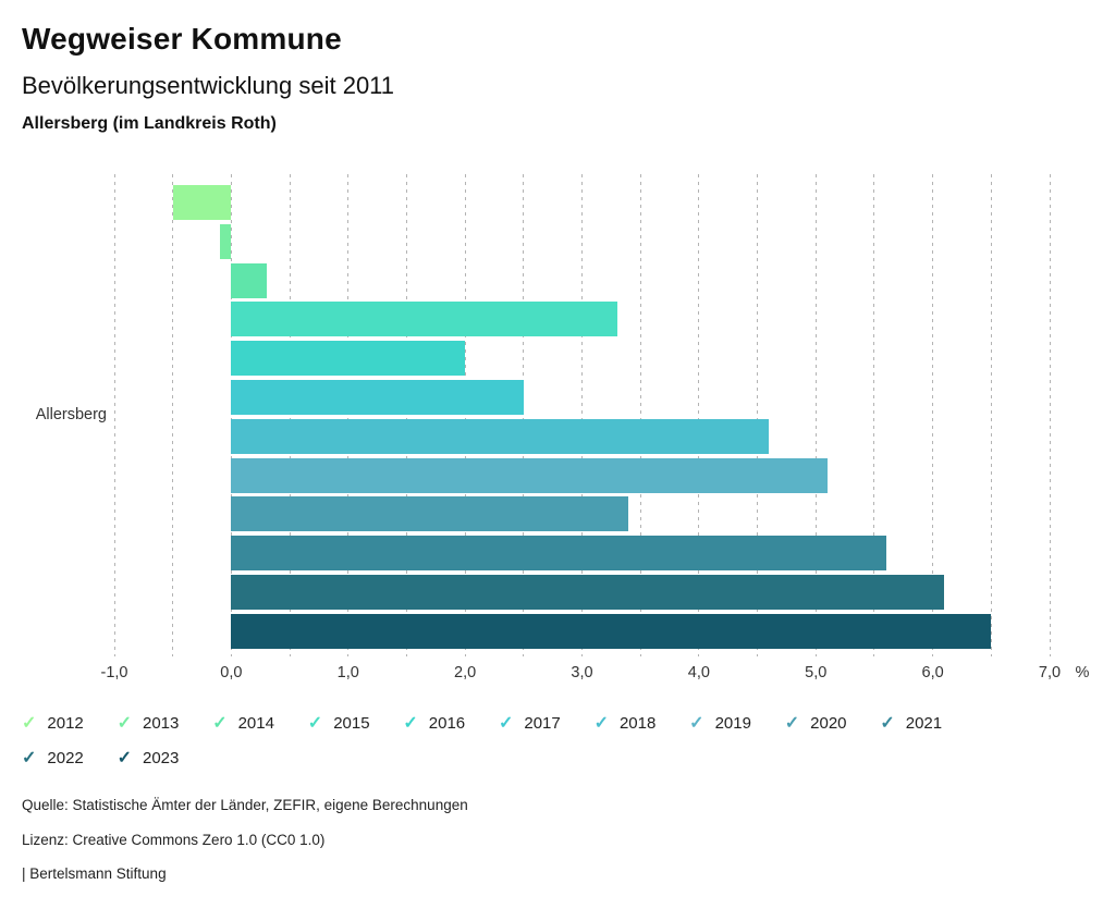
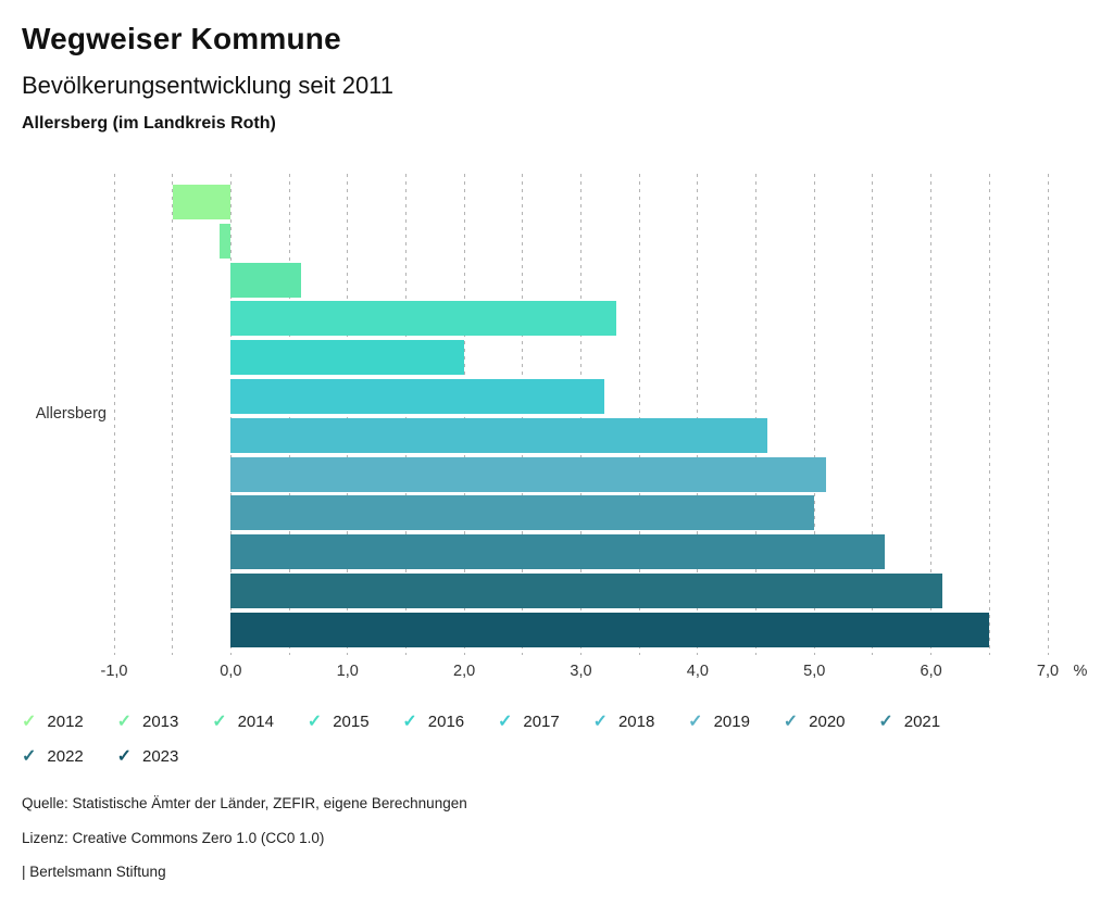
2014: 0,3 -> 0,6
2017: 2,5 -> 3,2
2020: 3,4 -> 5,0
